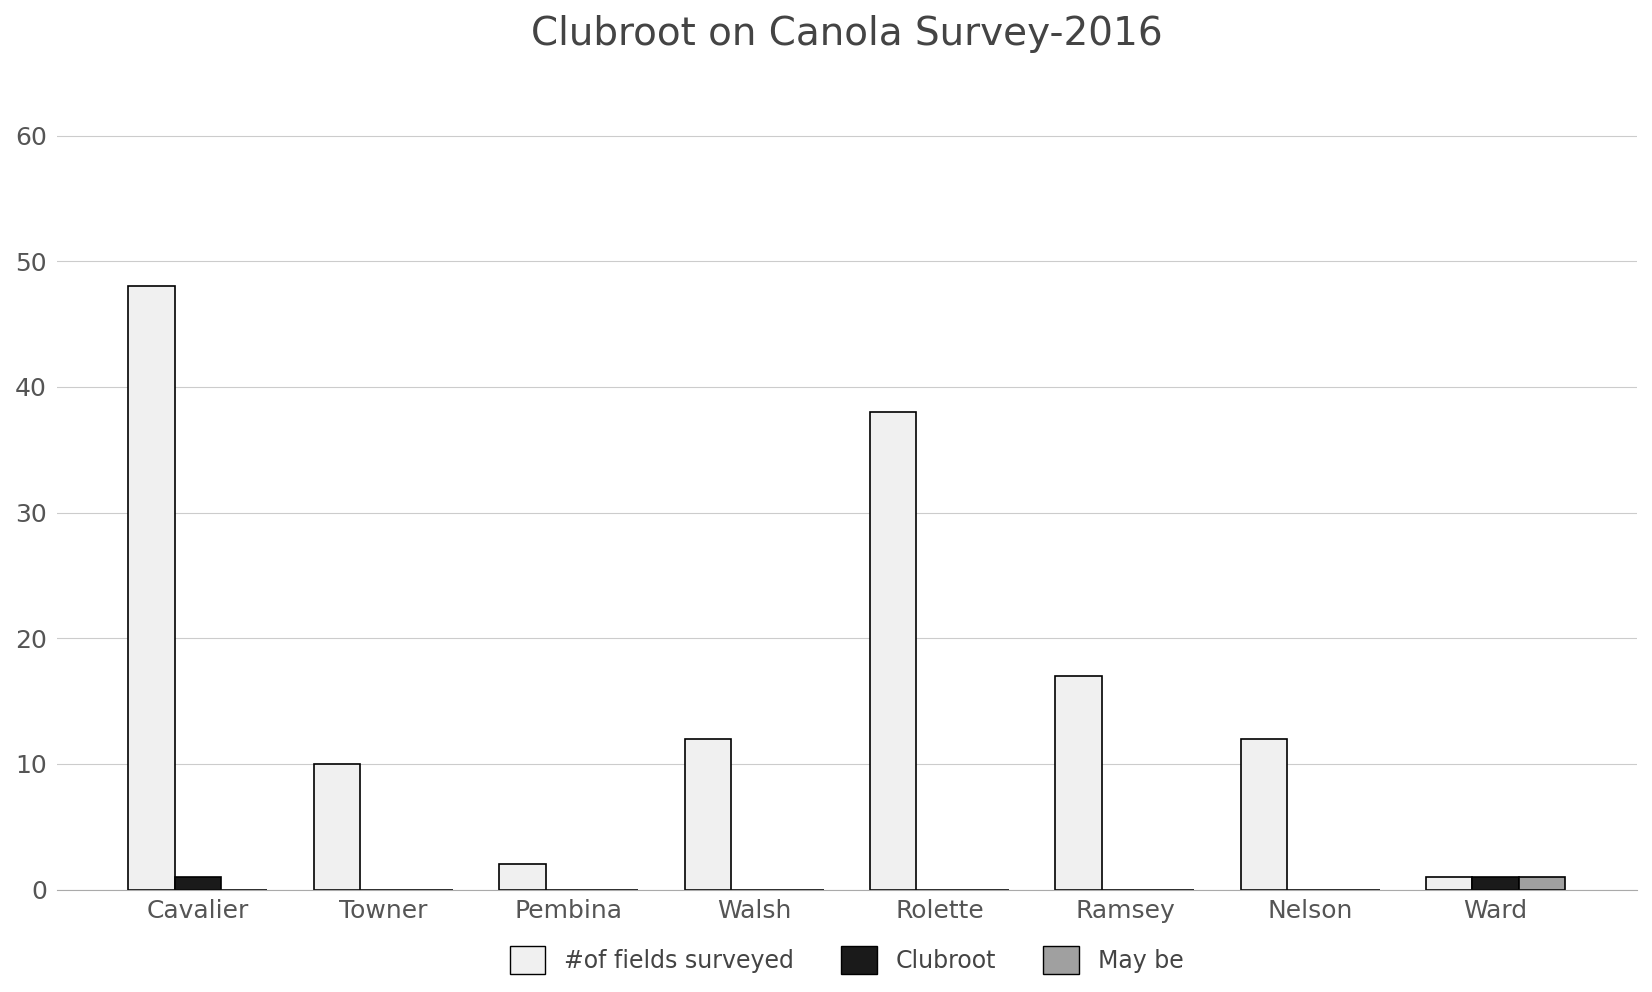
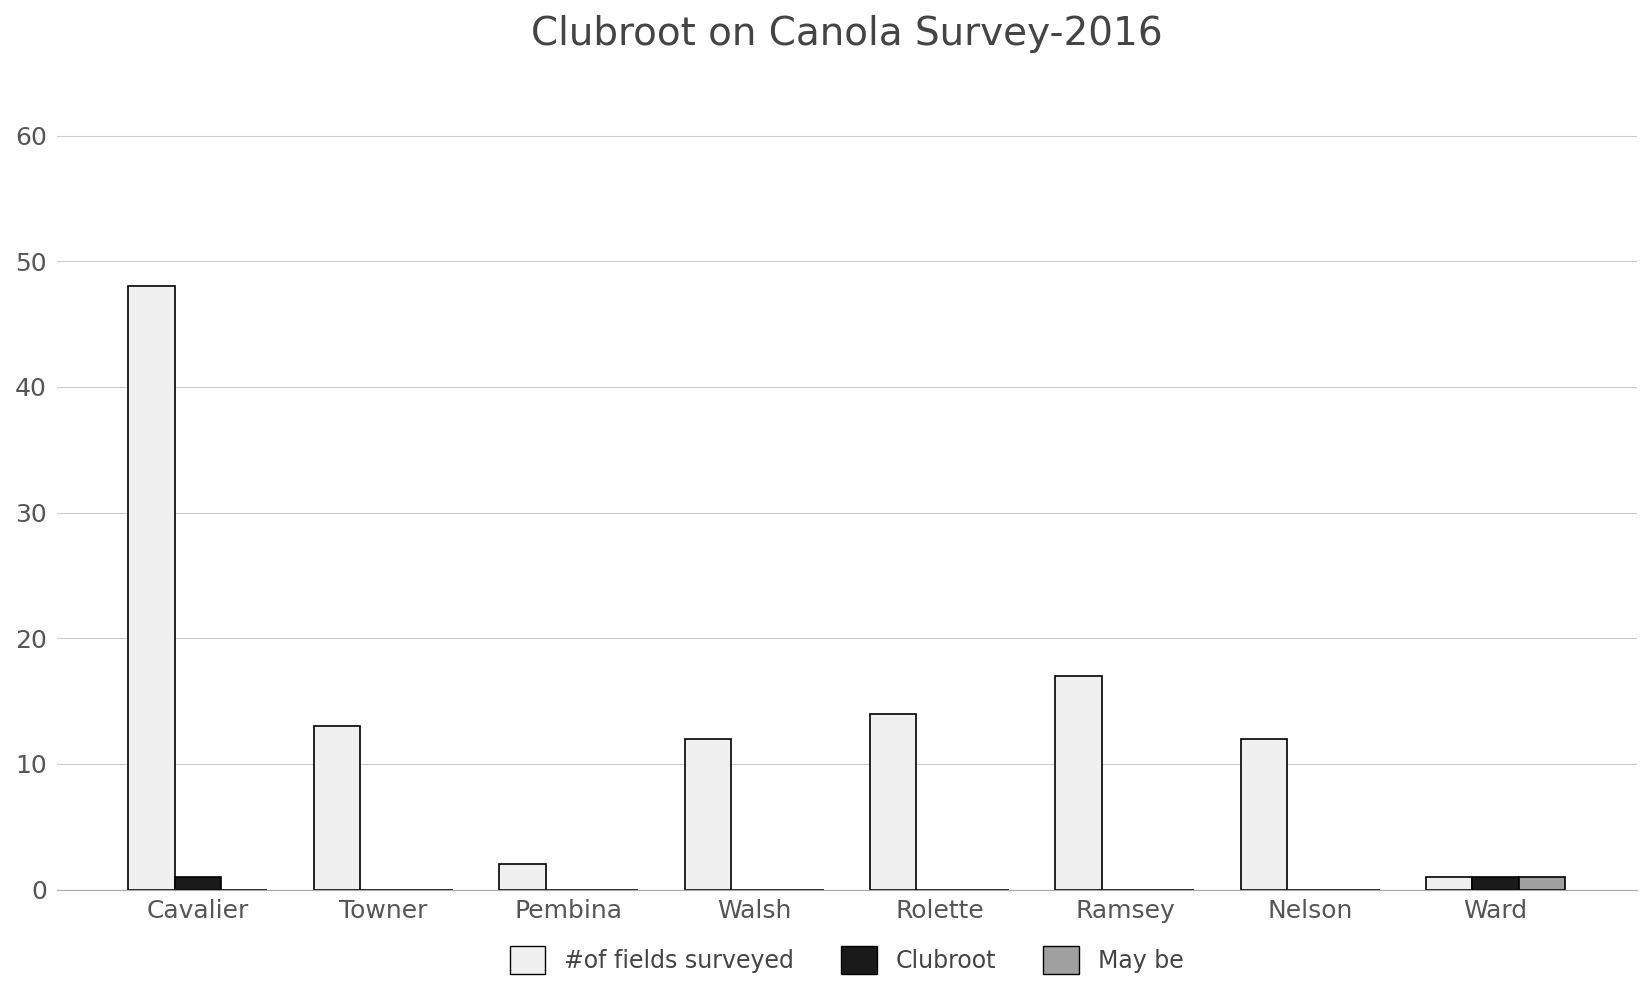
#of fields surveyed/Towner: 10 -> 13
#of fields surveyed/Rolette: 38 -> 14
